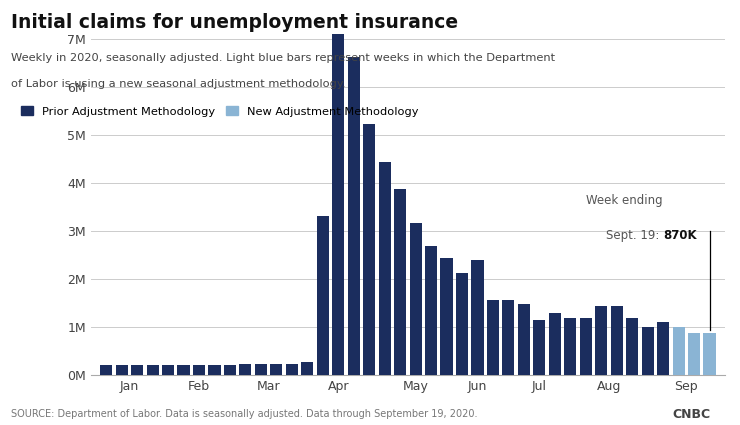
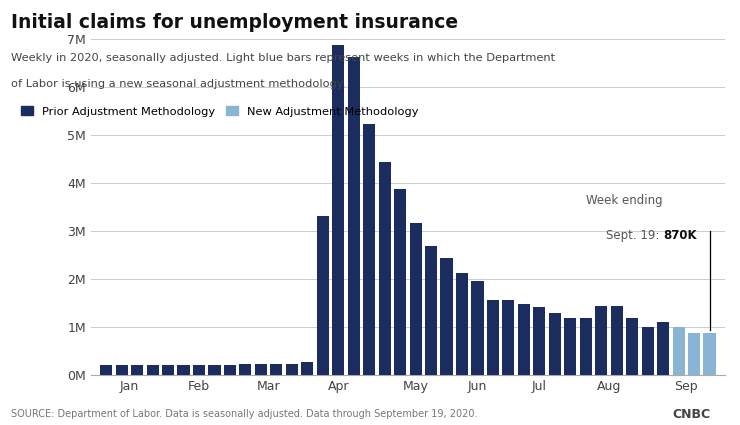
Apr: 7.10M -> 6.87M
Jun: 2.40M -> 1.96M
Jul: 1.15M -> 1.42M
